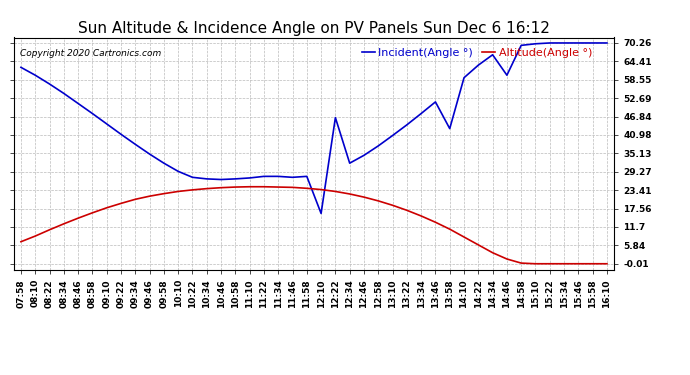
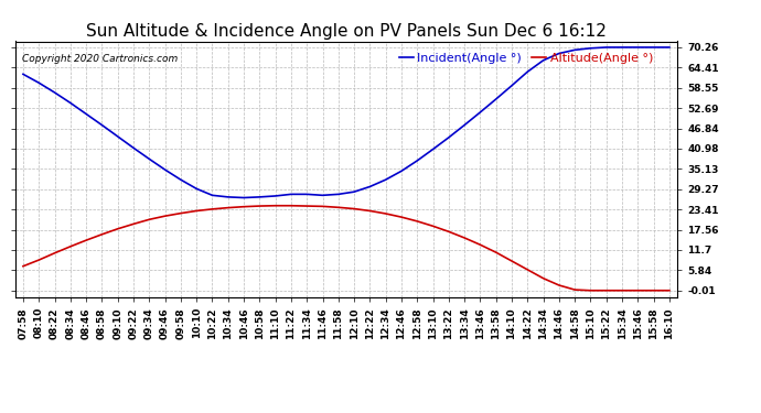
Incident(Angle °)/12:10: 16.0 -> 28.5
Incident(Angle °)/12:22: 46.5 -> 30.0
Incident(Angle °)/13:58: 43.0 -> 55.3
Incident(Angle °)/14:46: 60.0 -> 68.5
